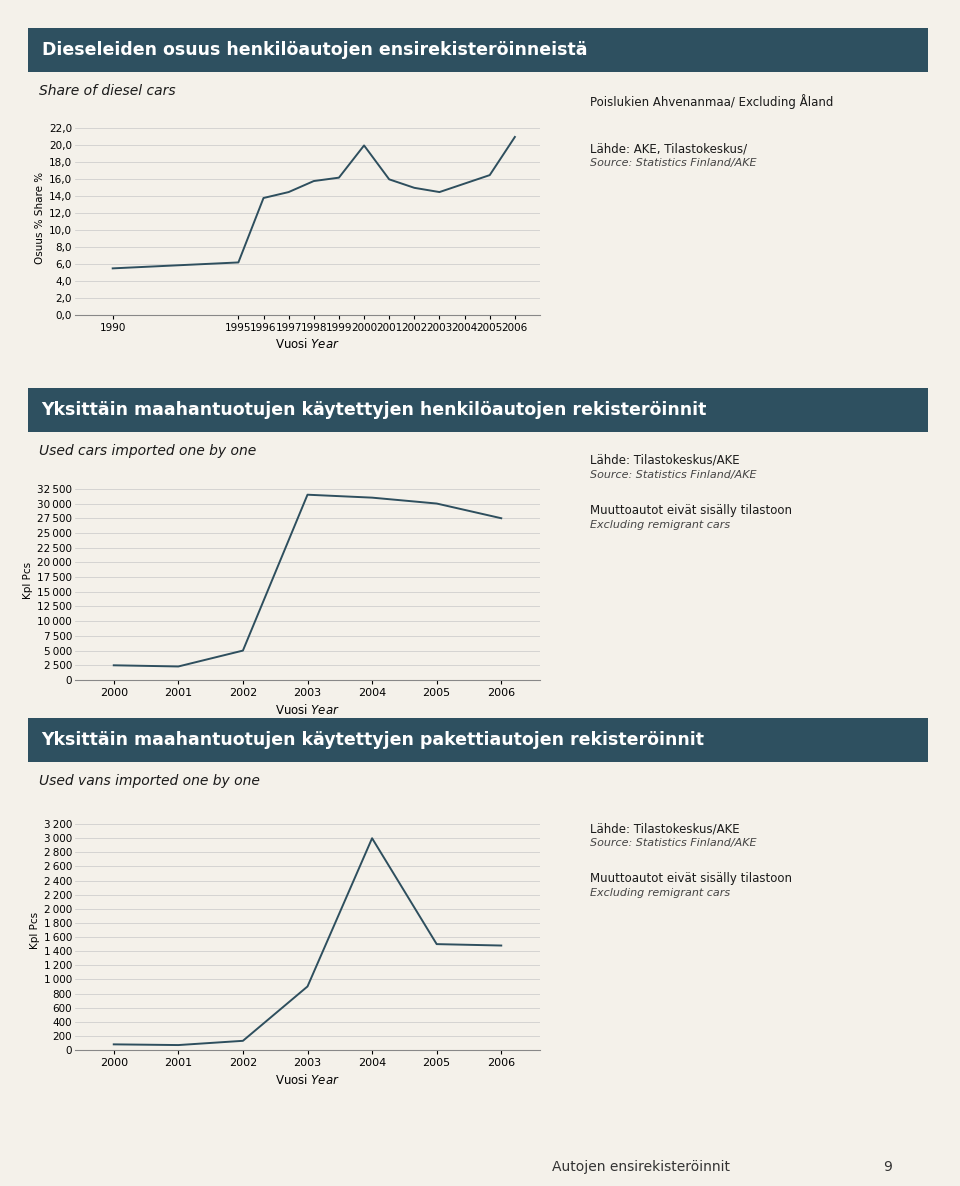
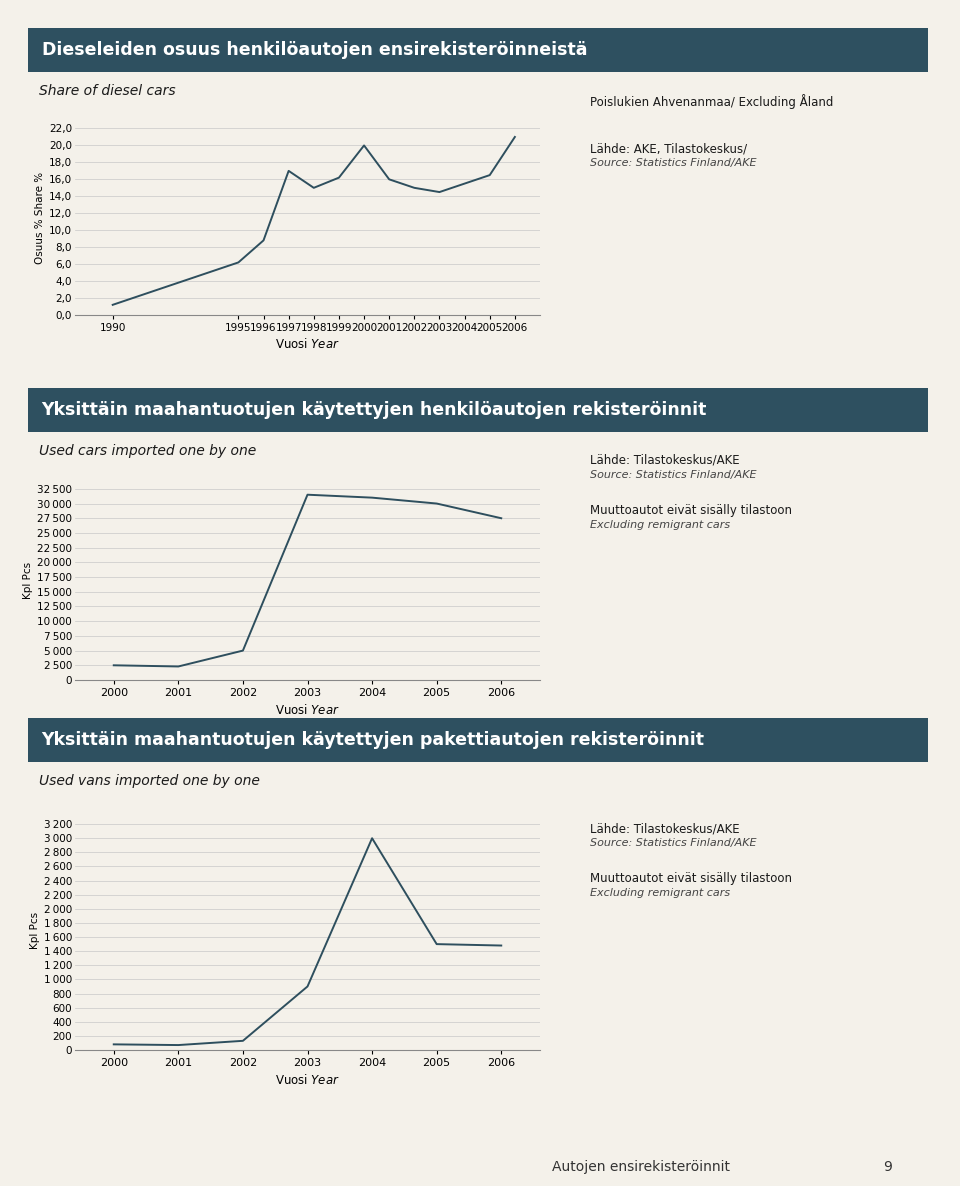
1990: 5,5 -> 1,2
1996: 13,8 -> 8,8
1997: 14,5 -> 17,0
1998: 15,8 -> 15,0
